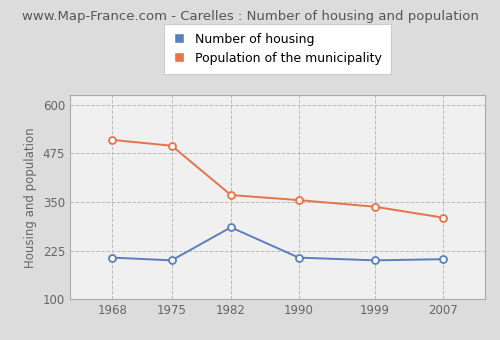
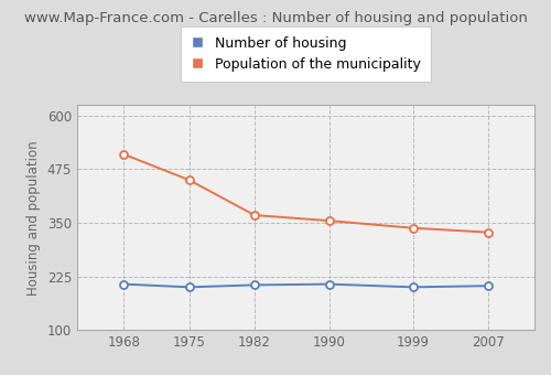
Population of the municipality/1975: 495 -> 450
Number of housing/1982: 285 -> 205
Population of the municipality/2007: 310 -> 328
